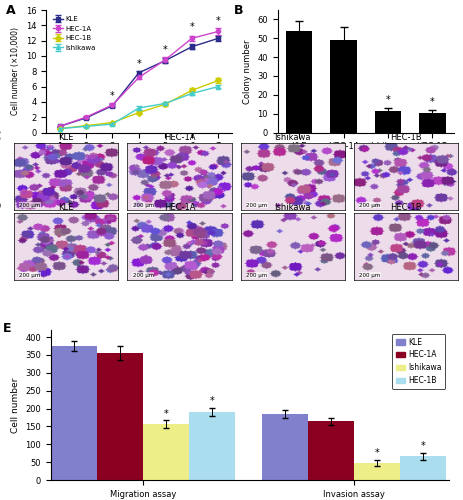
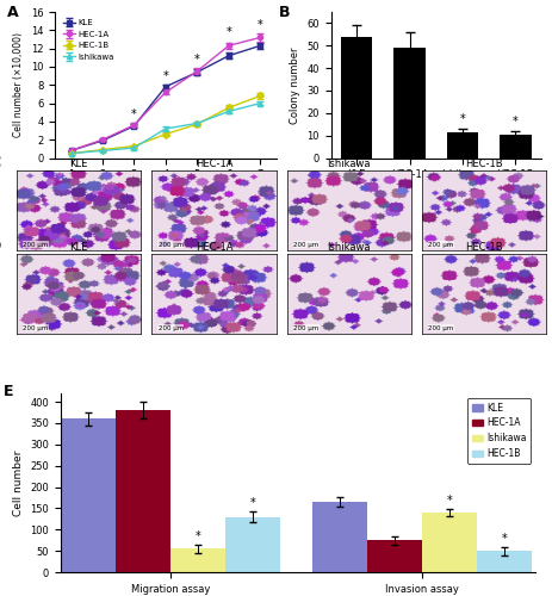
KLE/Migration assay: 375 -> 360
HEC-1A/Migration assay: 355 -> 380
Ishikawa/Migration assay: 157 -> 55
HEC-1B/Migration assay: 190 -> 130
KLE/Invasion assay: 185 -> 165
HEC-1A/Invasion assay: 165 -> 75
Ishikawa/Invasion assay: 48 -> 140
HEC-1B/Invasion assay: 67 -> 50
